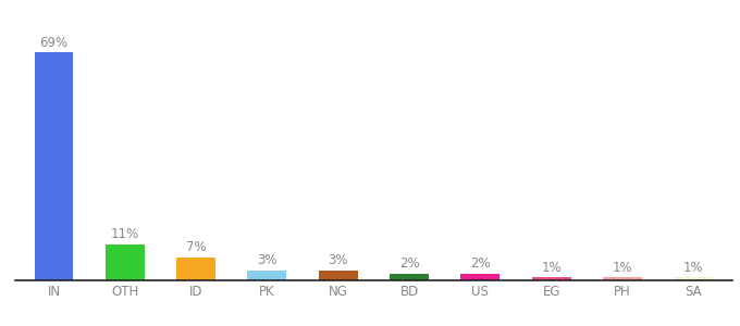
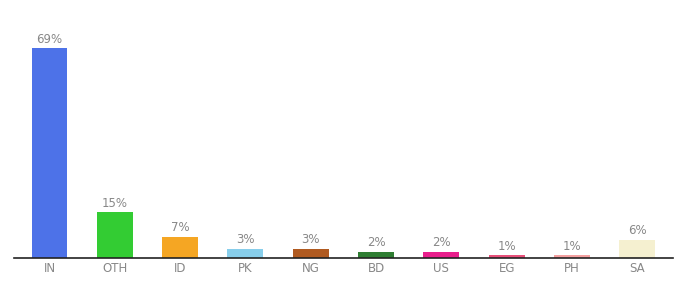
OTH: 11% -> 15%
SA: 1% -> 6%
